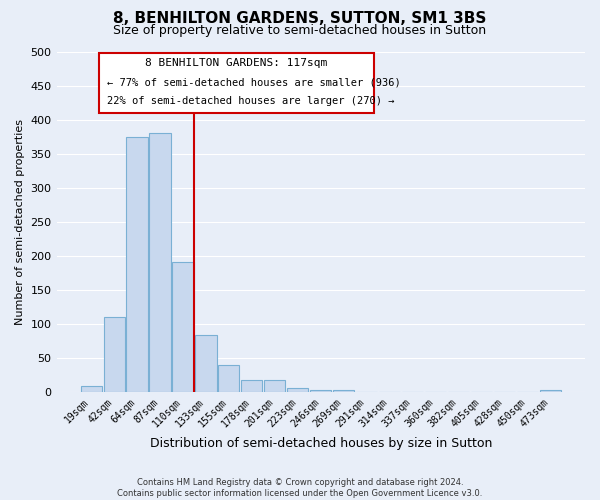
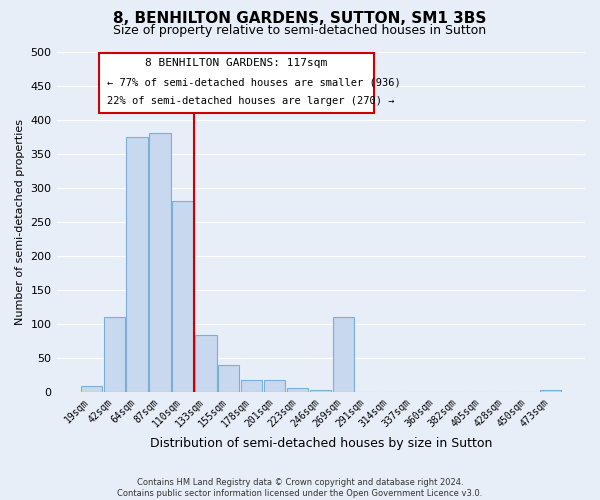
110sqm: 190 -> 280
269sqm: 2 -> 110
